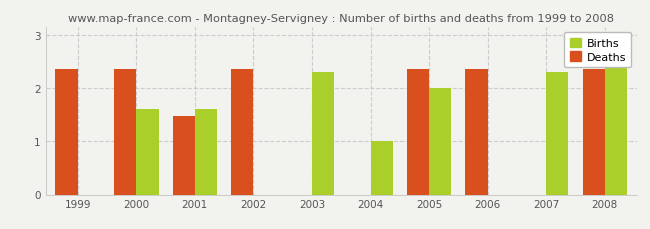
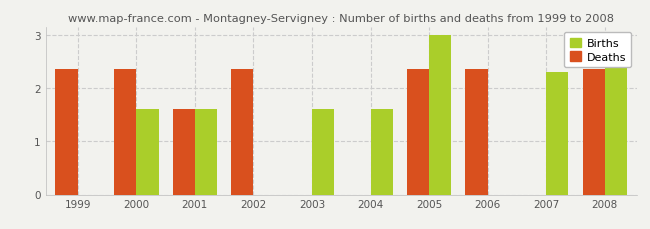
Deaths/2001: 1.48 -> 1.60
Births/2003: 2.3 -> 1.6
Births/2004: 1.0 -> 1.6
Births/2005: 2.0 -> 3.0
